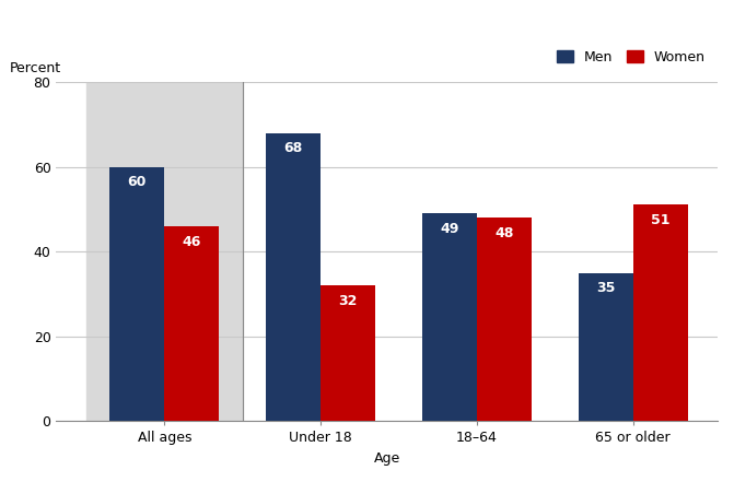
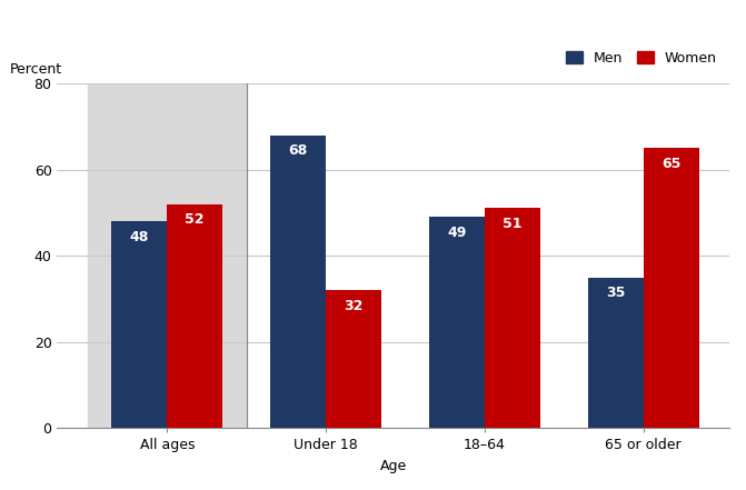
Men/All ages: 60 -> 48
Women/All ages: 46 -> 52
Women/18–64: 48 -> 51
Women/65 or older: 51 -> 65
